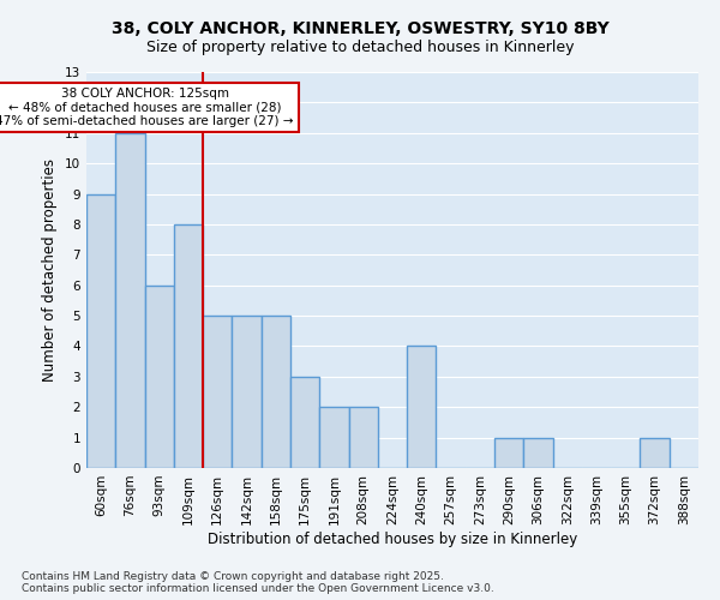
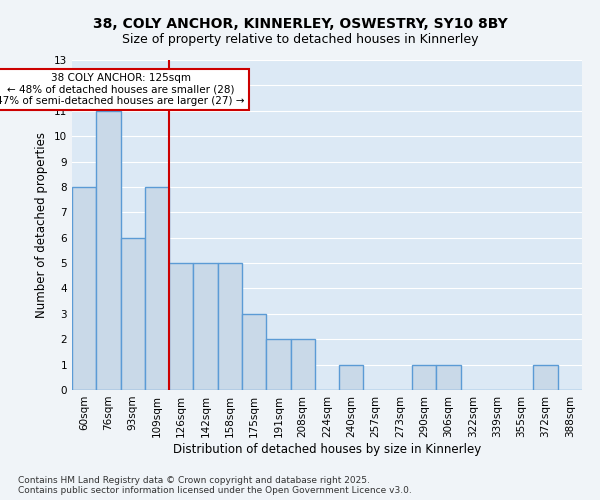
60sqm: 9 -> 8
240sqm: 4 -> 1
